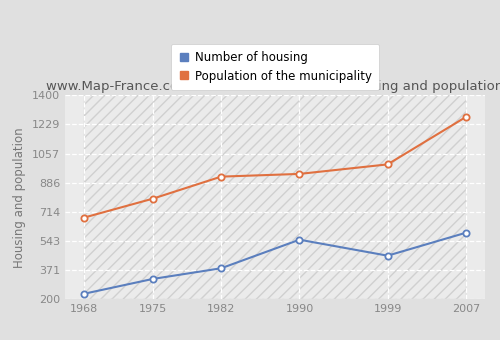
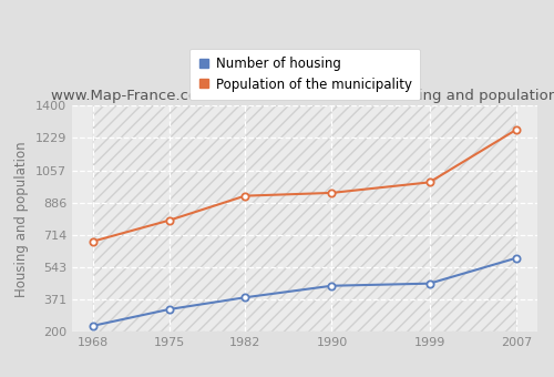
Number of housing/1990: 550 -> 440
